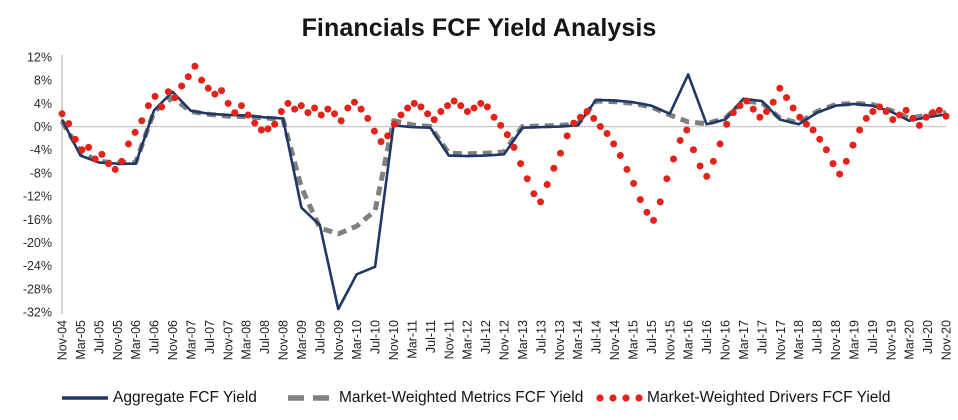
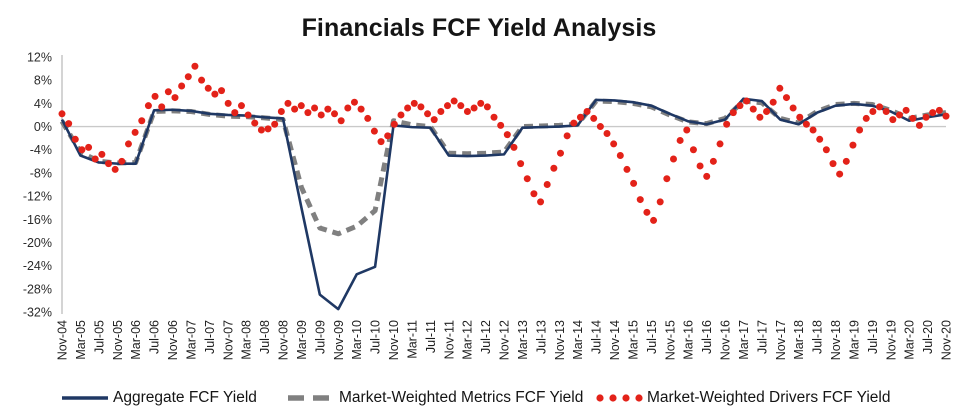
Aggregate FCF Yield/Nov-06: 6% -> 3%
Market-Weighted Metrics FCF Yield/Nov-06: 5% -> 3%
Aggregate FCF Yield/Jul-09: -17% -> -29%
Aggregate FCF Yield/Mar-16: 9% -> 1%
